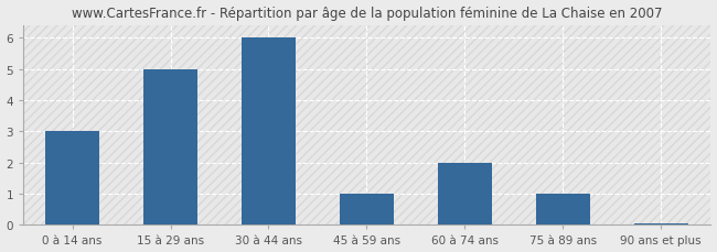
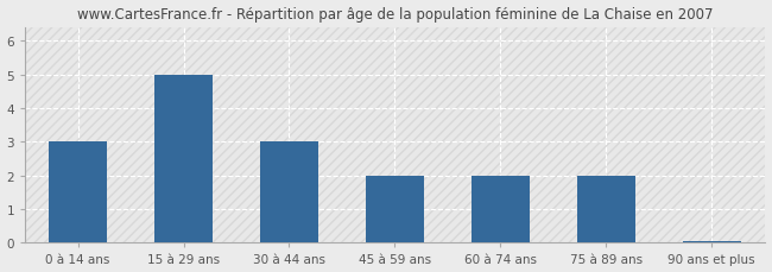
30 à 44 ans: 6.00 -> 3.00
45 à 59 ans: 1.00 -> 2.00
75 à 89 ans: 1.00 -> 2.00
